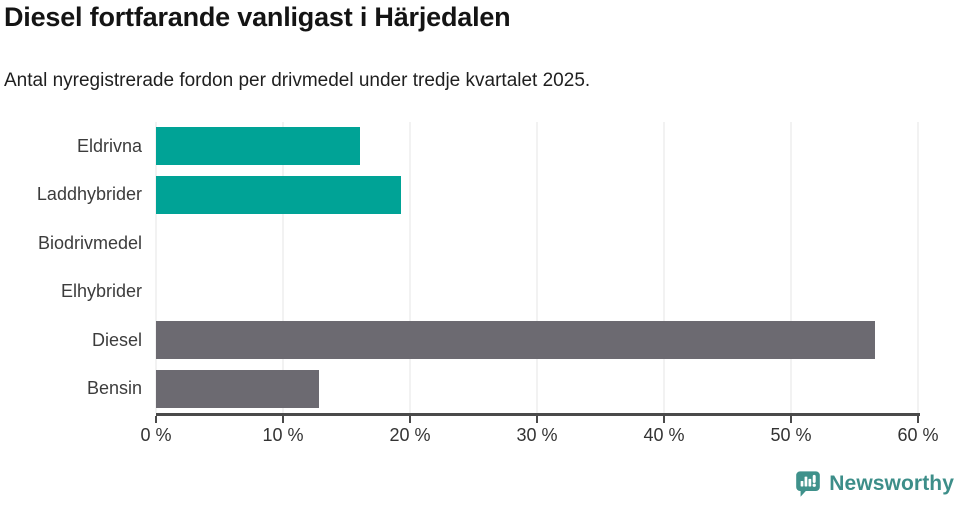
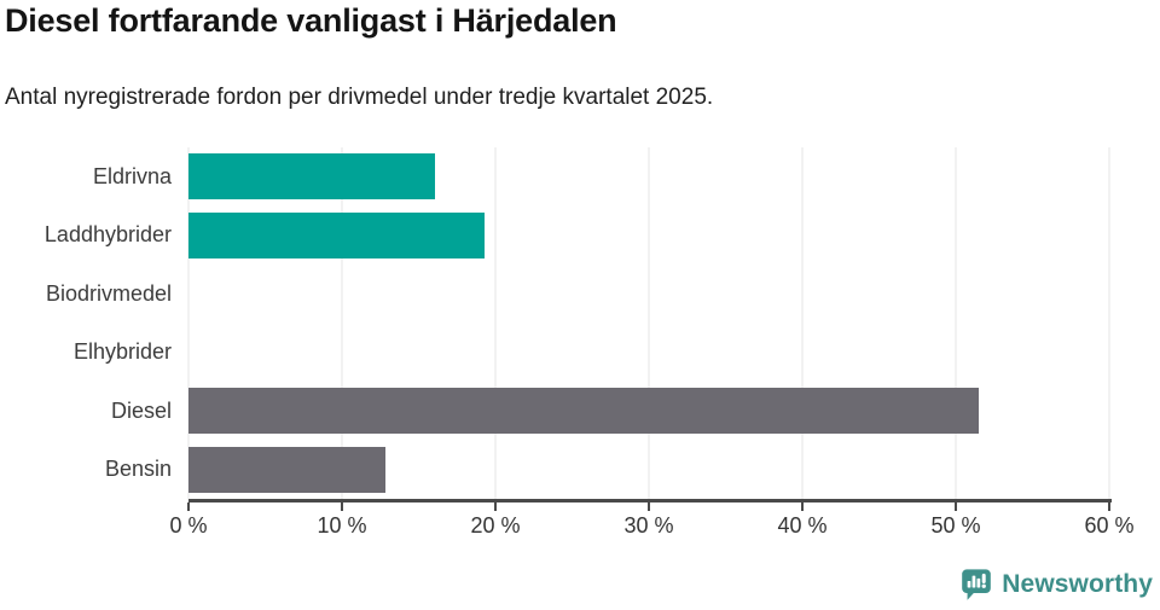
Diesel: 56.6% -> 51.5%
